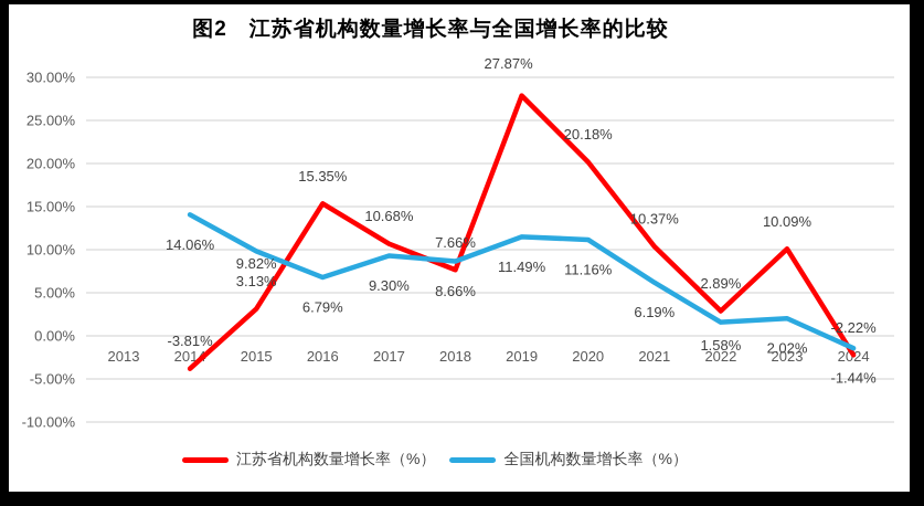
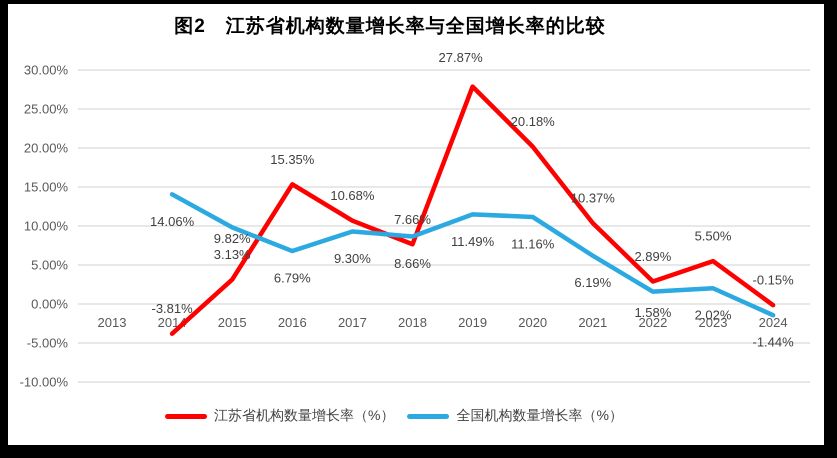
江苏省机构数量增长率（%）/2023: 10.09% -> 5.50%
江苏省机构数量增长率（%）/2024: -2.22% -> -0.15%
